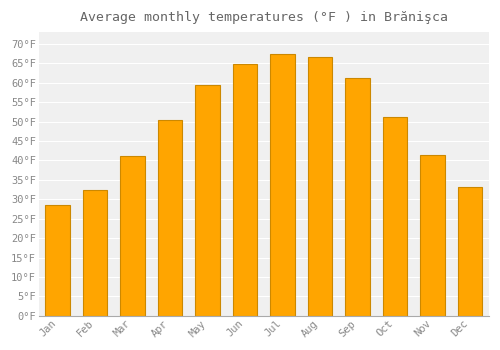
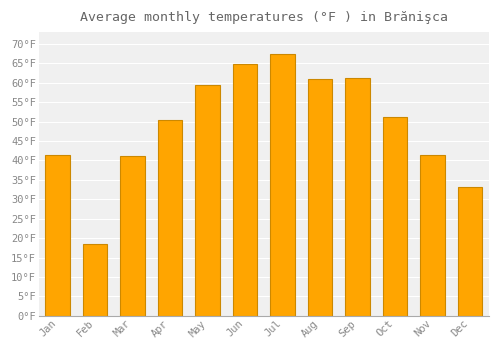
Jan: 28.4°F -> 41.5°F
Feb: 32.5°F -> 18.5°F
Aug: 66.7°F -> 61.0°F
